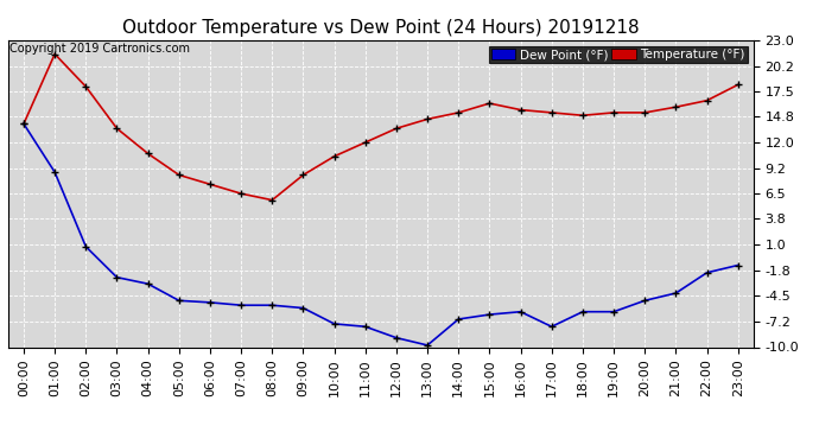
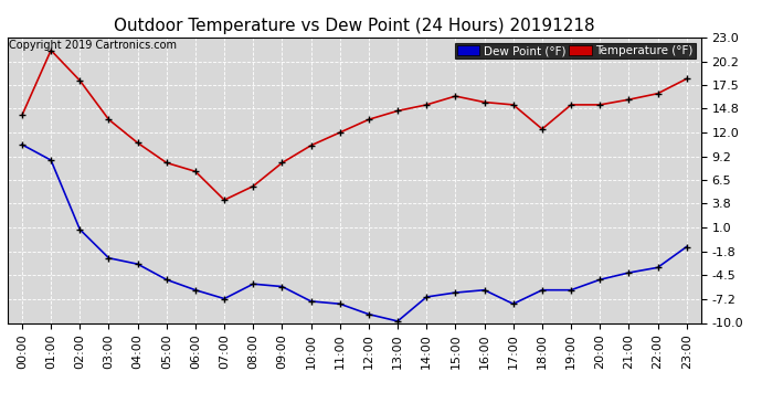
Dew Point (°F)/00:00: 14.0 -> 10.6
Dew Point (°F)/06:00: -5.2 -> -6.2
Temperature (°F)/07:00: 6.5 -> 4.2
Dew Point (°F)/07:00: -5.5 -> -7.2
Temperature (°F)/18:00: 14.9 -> 12.4
Dew Point (°F)/22:00: -2.0 -> -3.6
